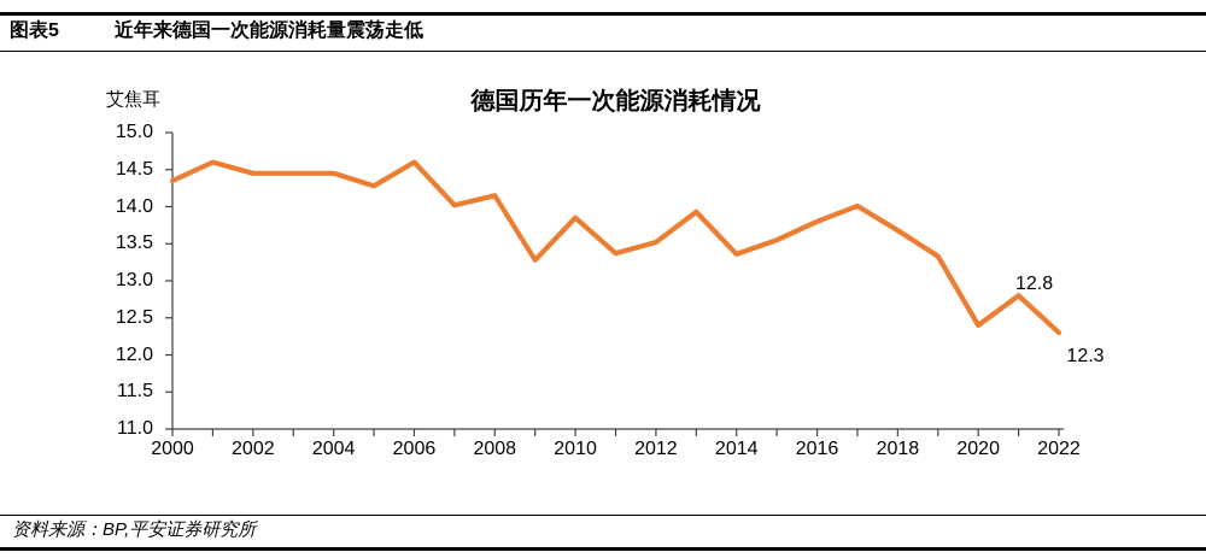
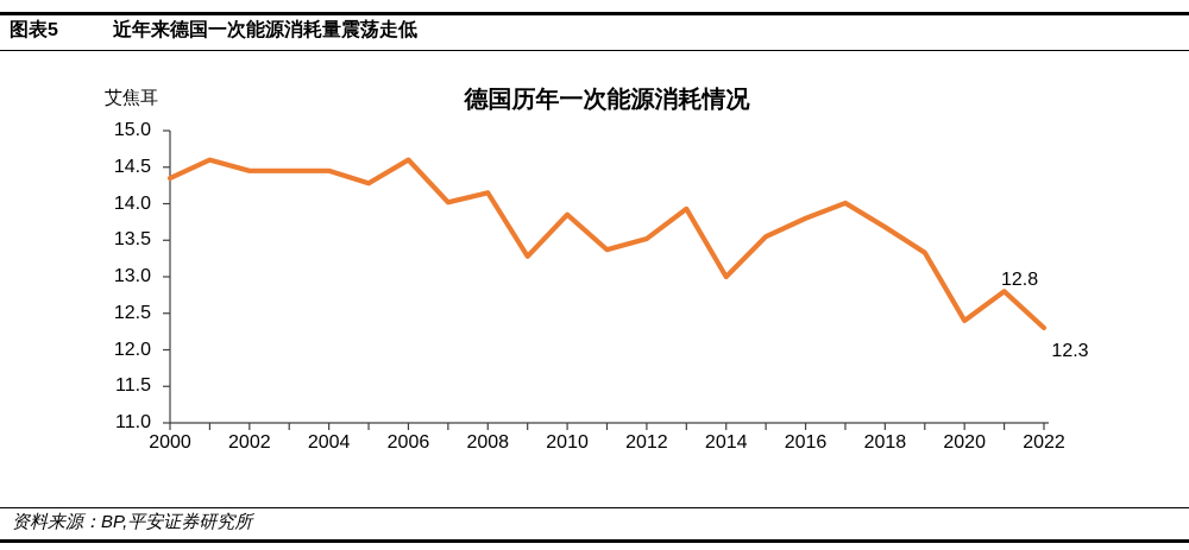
2014: 13.4 -> 13.0
